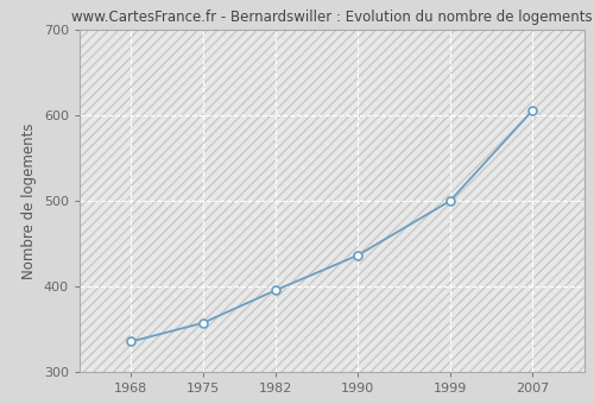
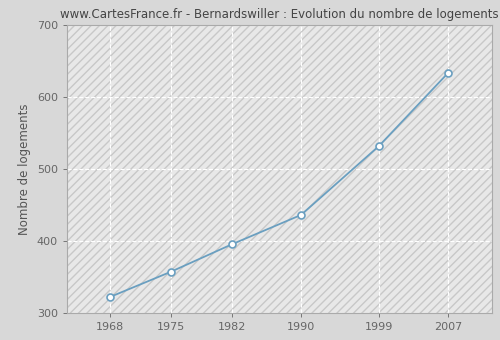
1968: 335 -> 322
1999: 500 -> 532
2007: 606 -> 634
